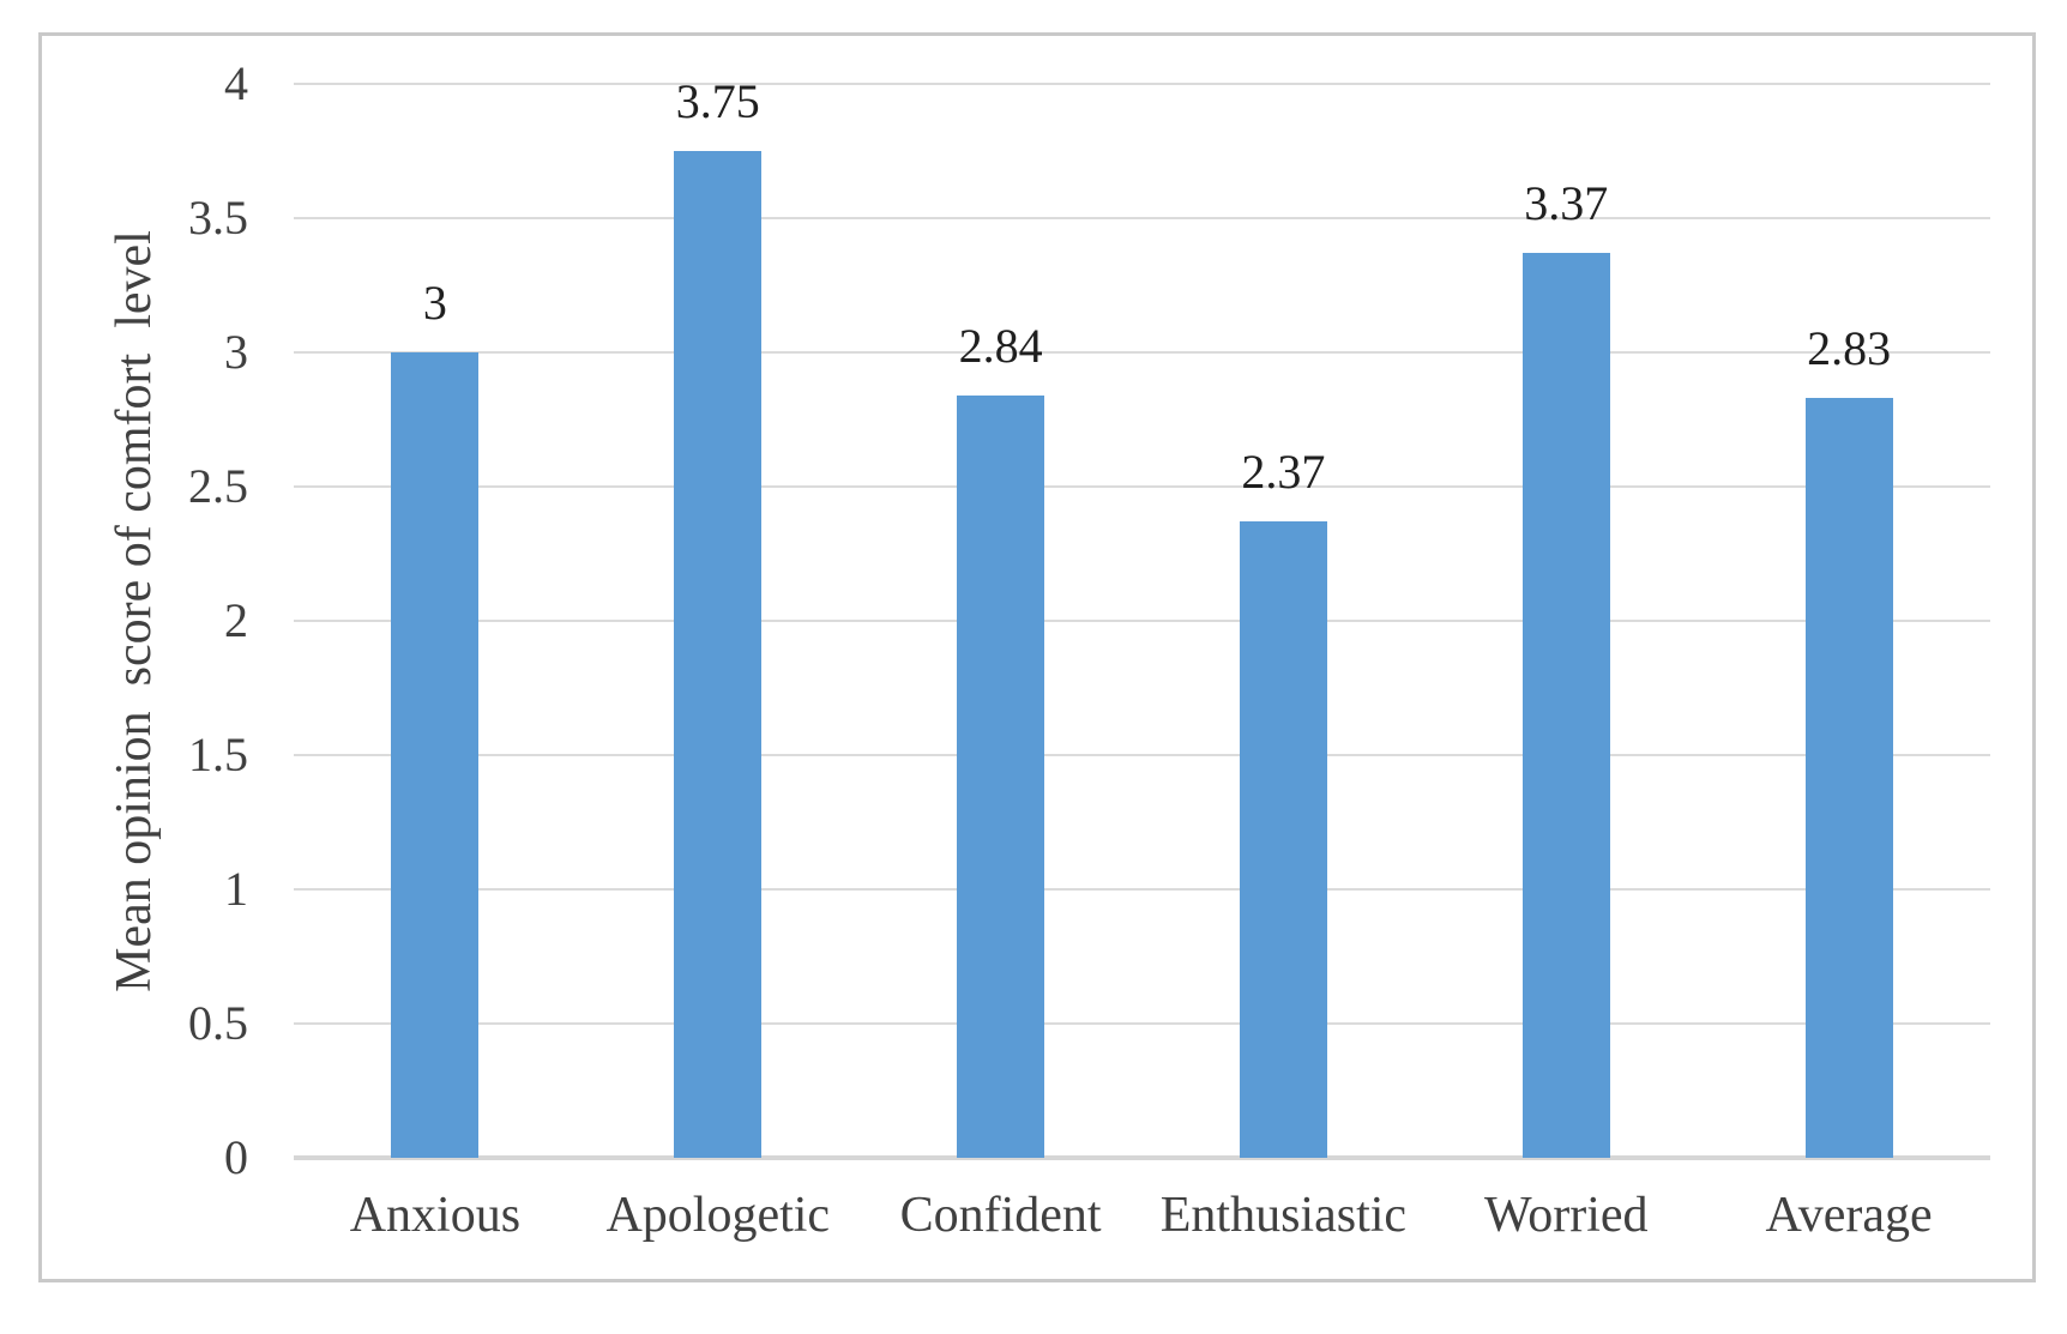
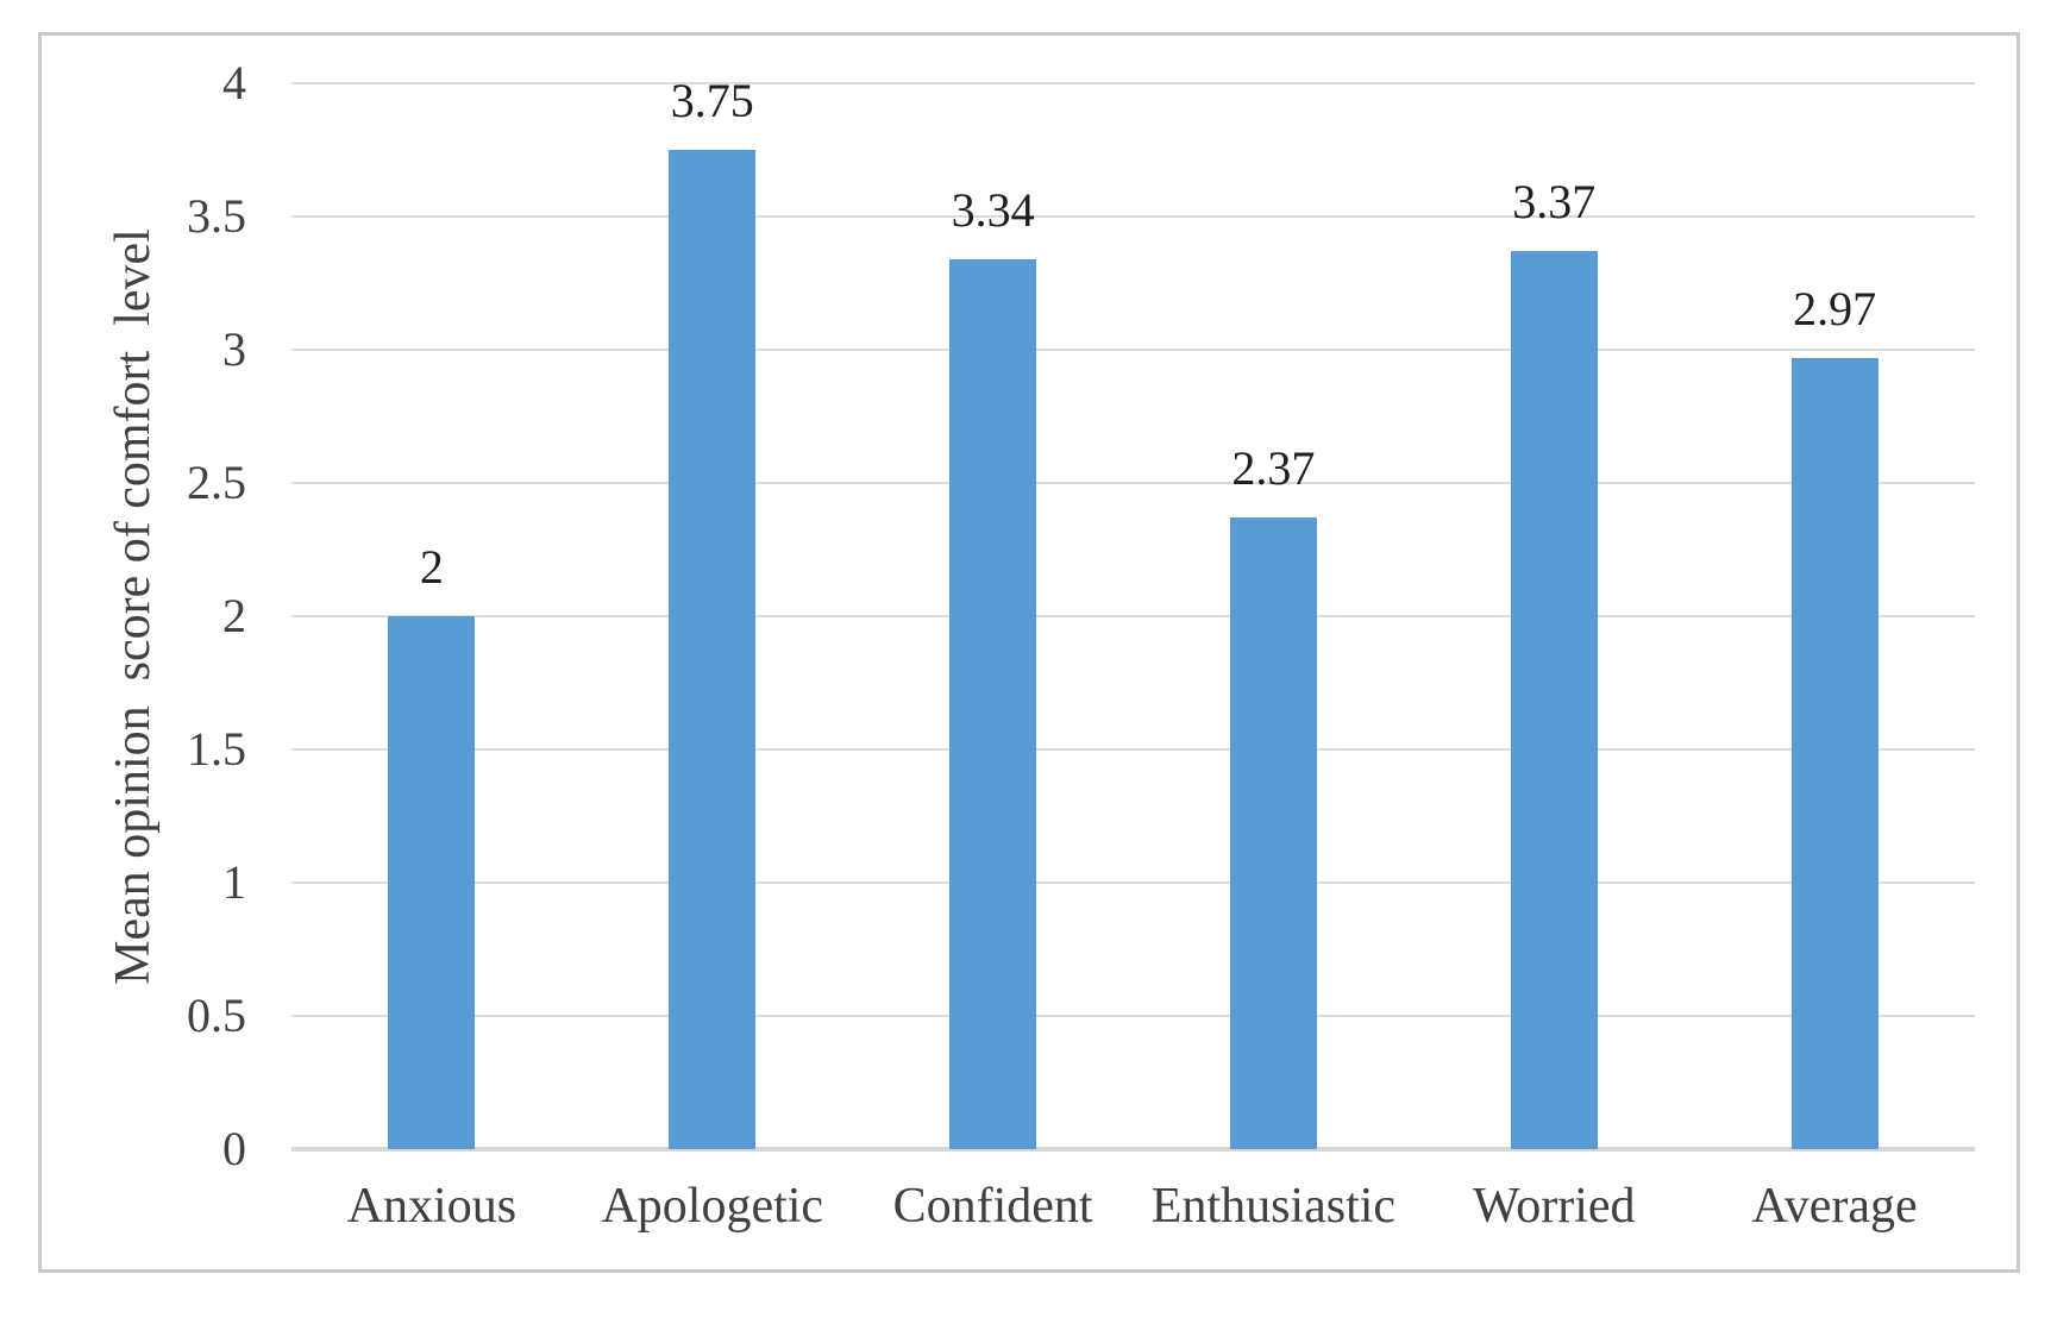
Anxious: 3 -> 2
Confident: 2.84 -> 3.34
Average: 2.83 -> 2.97
